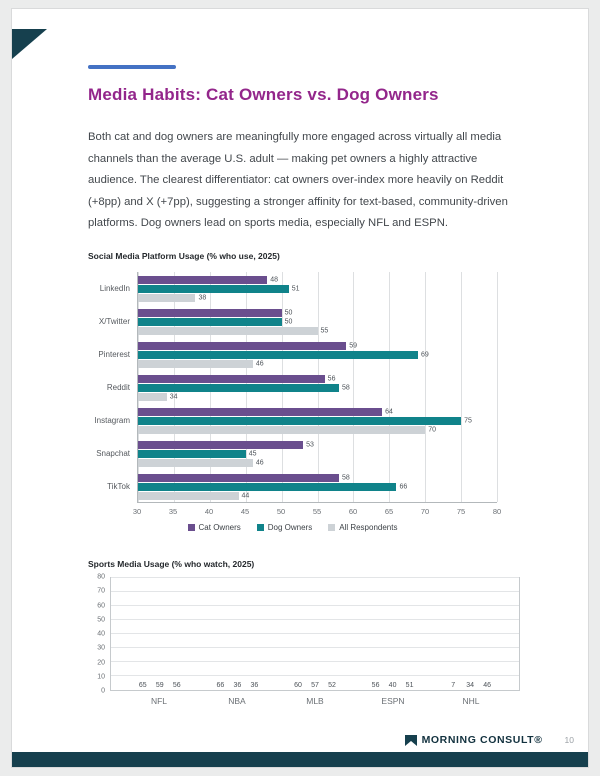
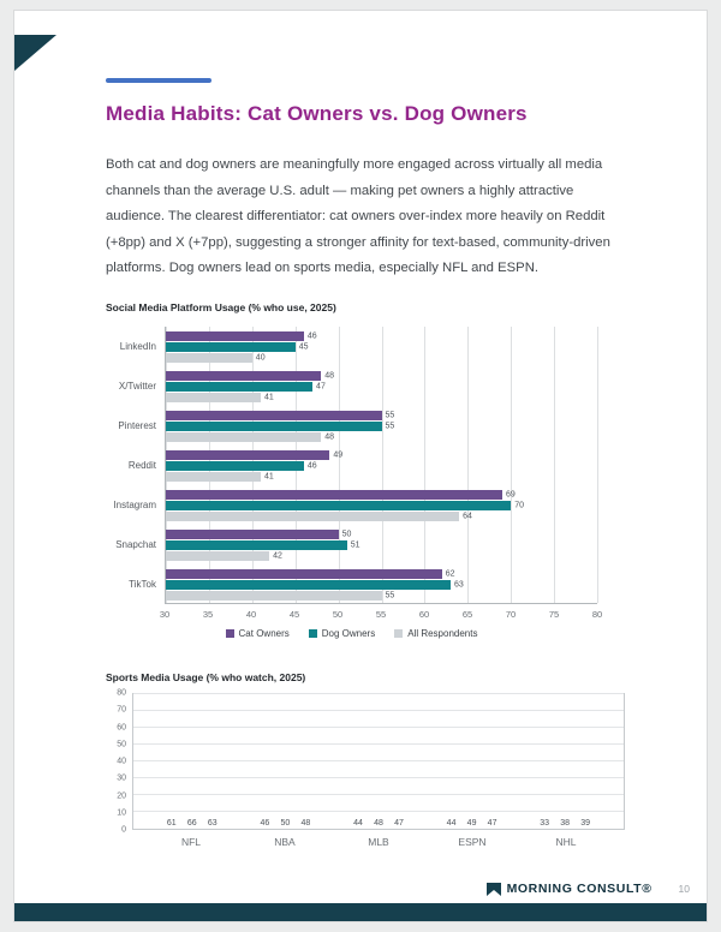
Social Media Platform Usage (% who use, 2025)/Cat Owners/LinkedIn: 48 -> 46
Social Media Platform Usage (% who use, 2025)/Dog Owners/LinkedIn: 51 -> 45
Social Media Platform Usage (% who use, 2025)/All Respondents/LinkedIn: 38 -> 40
Social Media Platform Usage (% who use, 2025)/Cat Owners/X/Twitter: 50 -> 48
Social Media Platform Usage (% who use, 2025)/Dog Owners/X/Twitter: 50 -> 47
Social Media Platform Usage (% who use, 2025)/All Respondents/X/Twitter: 55 -> 41
Social Media Platform Usage (% who use, 2025)/Cat Owners/Pinterest: 59 -> 55
Social Media Platform Usage (% who use, 2025)/Dog Owners/Pinterest: 69 -> 55
Social Media Platform Usage (% who use, 2025)/All Respondents/Pinterest: 46 -> 48
Social Media Platform Usage (% who use, 2025)/Cat Owners/Reddit: 56 -> 49
Social Media Platform Usage (% who use, 2025)/Dog Owners/Reddit: 58 -> 46
Social Media Platform Usage (% who use, 2025)/All Respondents/Reddit: 34 -> 41
Social Media Platform Usage (% who use, 2025)/Cat Owners/Instagram: 64 -> 69
Social Media Platform Usage (% who use, 2025)/Dog Owners/Instagram: 75 -> 70
Social Media Platform Usage (% who use, 2025)/All Respondents/Instagram: 70 -> 64
Social Media Platform Usage (% who use, 2025)/Cat Owners/Snapchat: 53 -> 50
Social Media Platform Usage (% who use, 2025)/Dog Owners/Snapchat: 45 -> 51
Social Media Platform Usage (% who use, 2025)/All Respondents/Snapchat: 46 -> 42
Social Media Platform Usage (% who use, 2025)/Cat Owners/TikTok: 58 -> 62
Social Media Platform Usage (% who use, 2025)/Dog Owners/TikTok: 66 -> 63
Social Media Platform Usage (% who use, 2025)/All Respondents/TikTok: 44 -> 55
Sports Media Usage (% who watch, 2025)/All Respondents/NFL: 65 -> 61
Sports Media Usage (% who watch, 2025)/Dog Owners/NFL: 59 -> 66
Sports Media Usage (% who watch, 2025)/Cat Owners/NFL: 56 -> 63
Sports Media Usage (% who watch, 2025)/All Respondents/NBA: 66 -> 46
Sports Media Usage (% who watch, 2025)/Dog Owners/NBA: 36 -> 50
Sports Media Usage (% who watch, 2025)/Cat Owners/NBA: 36 -> 48
Sports Media Usage (% who watch, 2025)/All Respondents/MLB: 60 -> 44
Sports Media Usage (% who watch, 2025)/Dog Owners/MLB: 57 -> 48
Sports Media Usage (% who watch, 2025)/Cat Owners/MLB: 52 -> 47
Sports Media Usage (% who watch, 2025)/All Respondents/ESPN: 56 -> 44
Sports Media Usage (% who watch, 2025)/Dog Owners/ESPN: 40 -> 49
Sports Media Usage (% who watch, 2025)/Cat Owners/ESPN: 51 -> 47
Sports Media Usage (% who watch, 2025)/All Respondents/NHL: 7 -> 33
Sports Media Usage (% who watch, 2025)/Dog Owners/NHL: 34 -> 38
Sports Media Usage (% who watch, 2025)/Cat Owners/NHL: 46 -> 39
